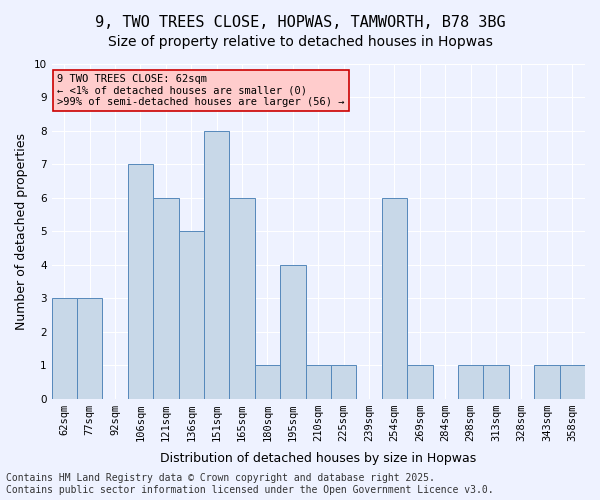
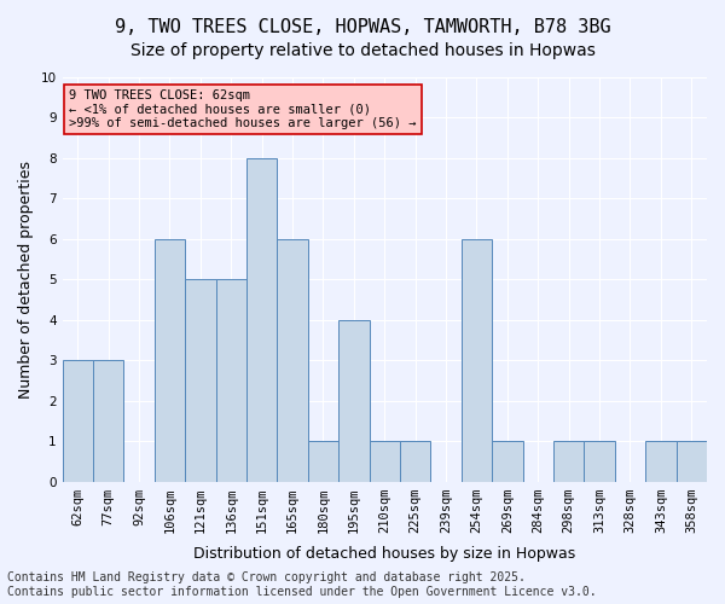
106sqm: 7 -> 6
121sqm: 6 -> 5
